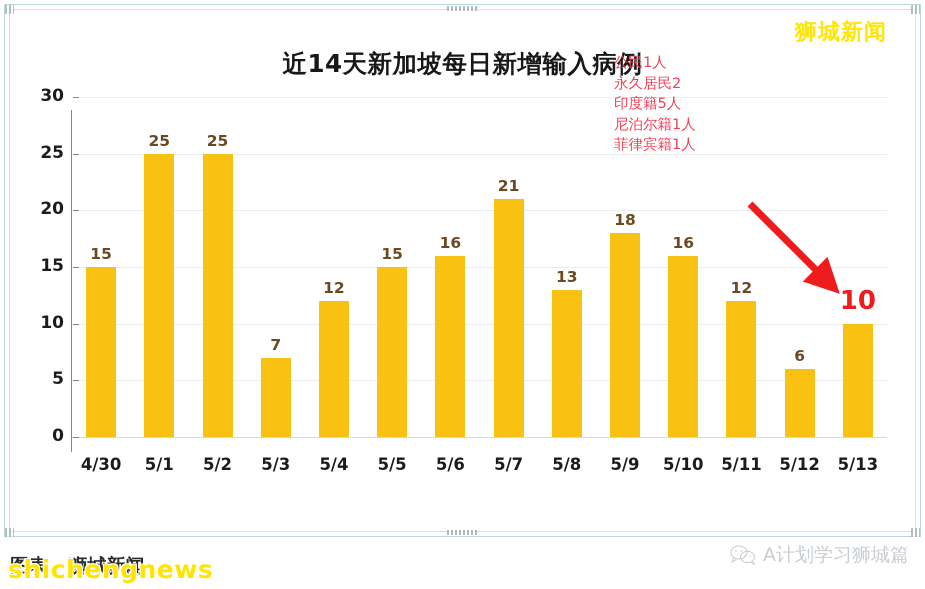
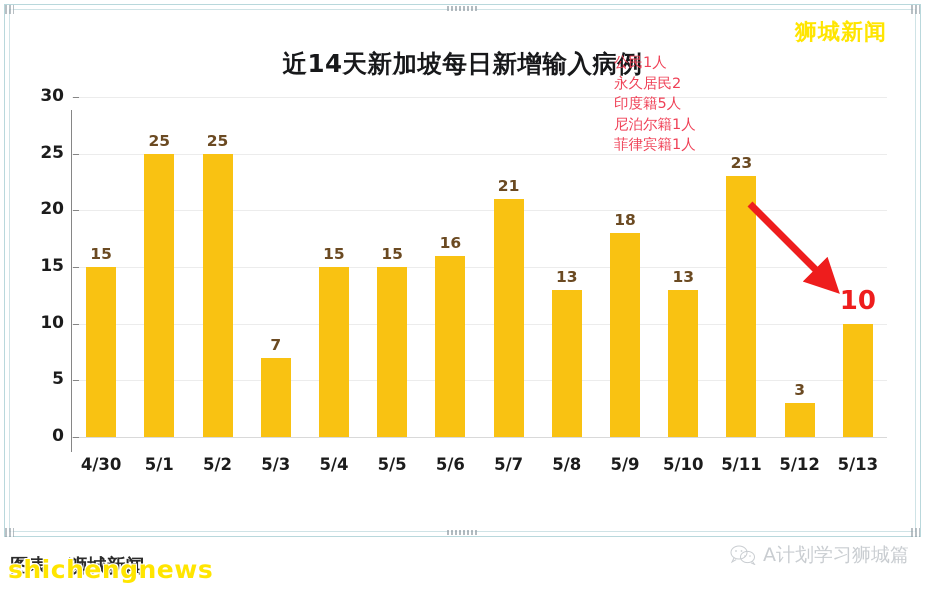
5/4: 12 -> 15
5/10: 16 -> 13
5/11: 12 -> 23
5/12: 6 -> 3
